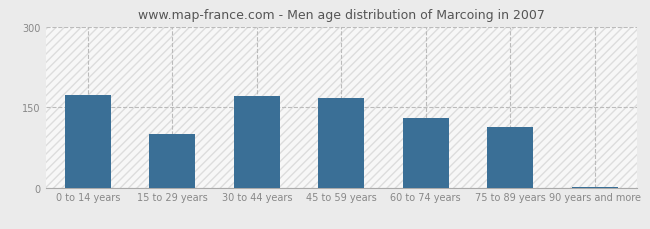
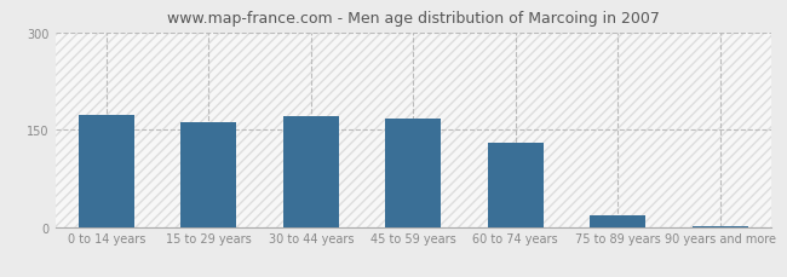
15 to 29 years: 100 -> 162
75 to 89 years: 112 -> 17
